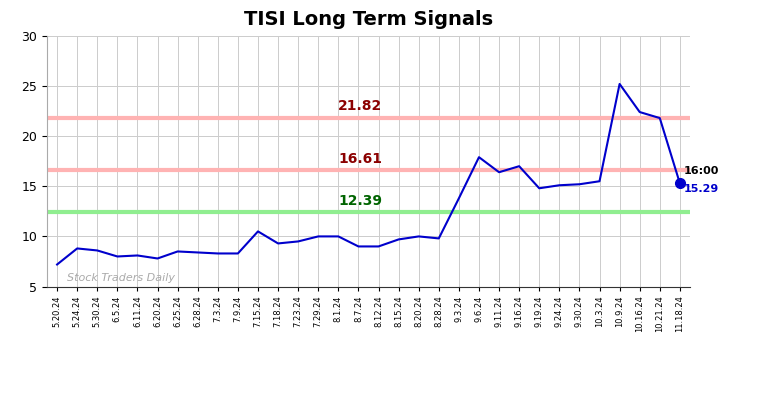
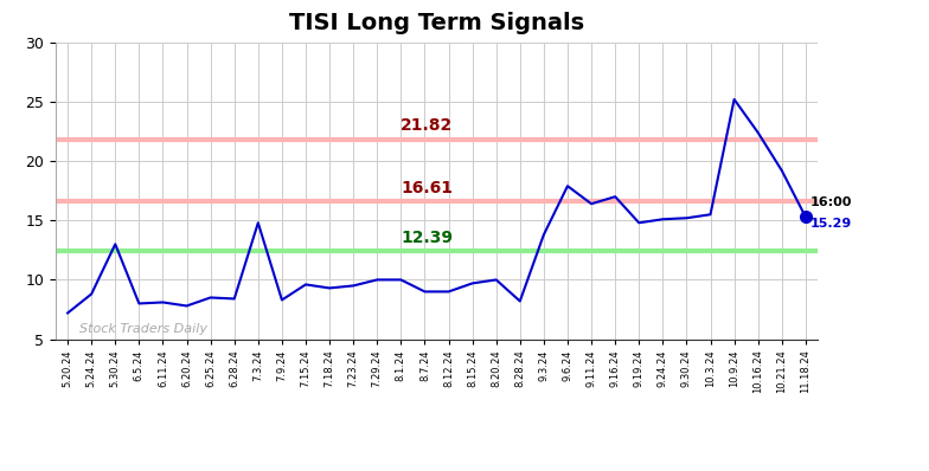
5.30.24: 8.6 -> 13.0
7.3.24: 8.3 -> 14.8
7.15.24: 10.5 -> 9.6
8.28.24: 9.8 -> 8.2
10.21.24: 21.8 -> 19.2
